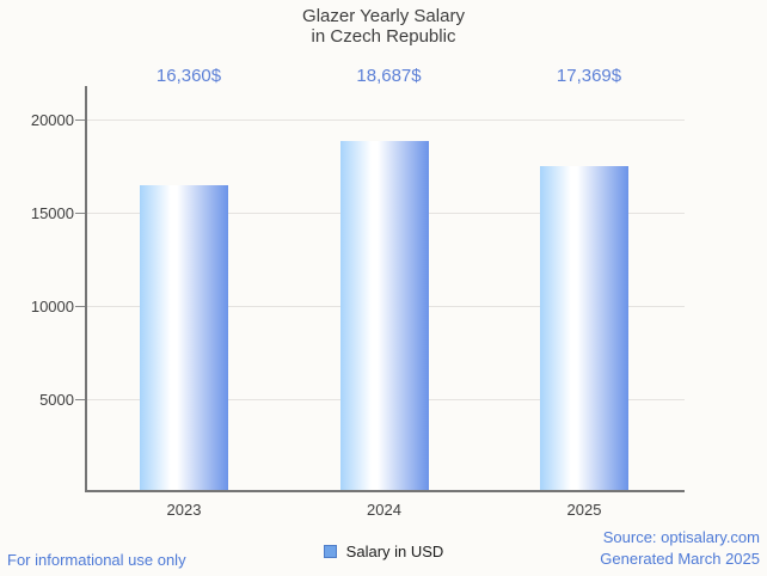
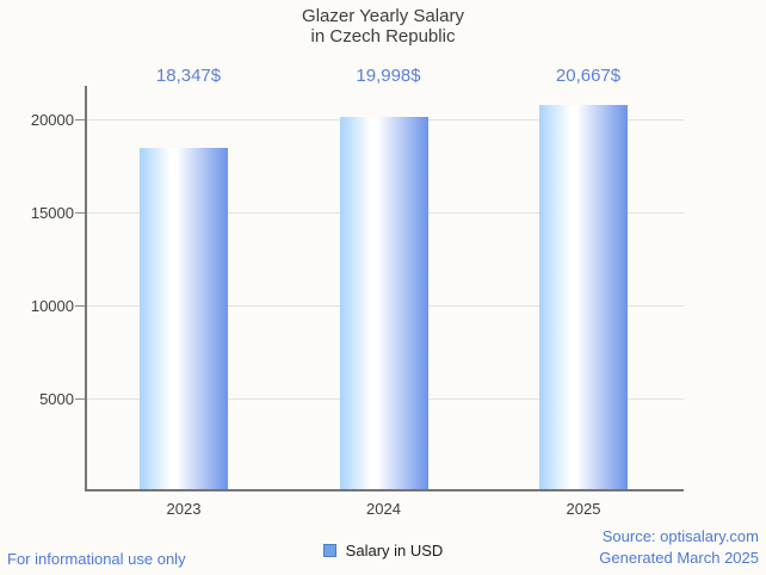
2023: 16,360 -> 18,347
2024: 18,687 -> 19,998
2025: 17,369 -> 20,667
